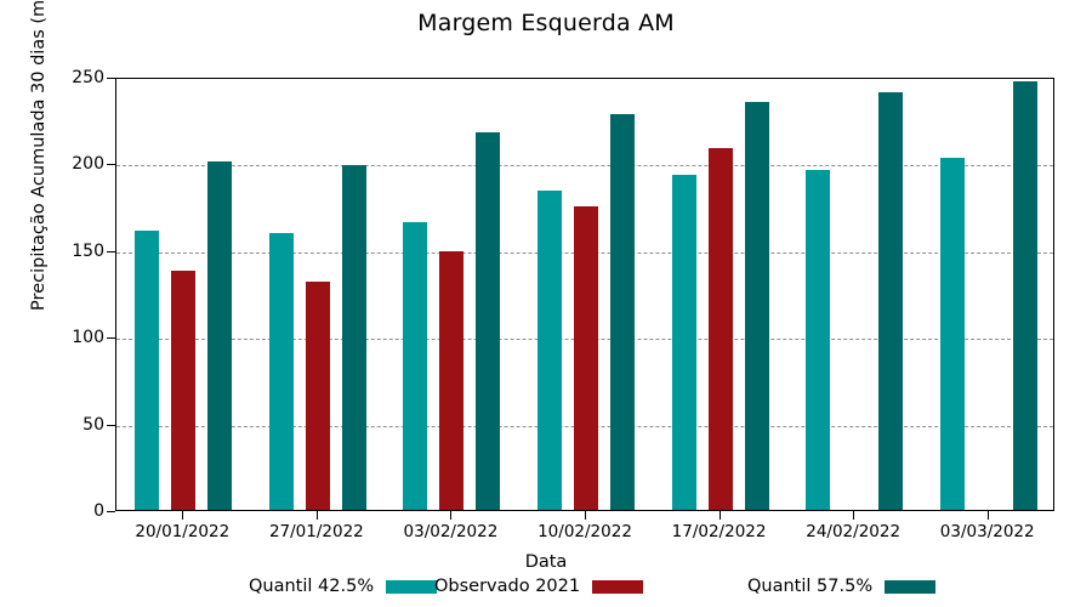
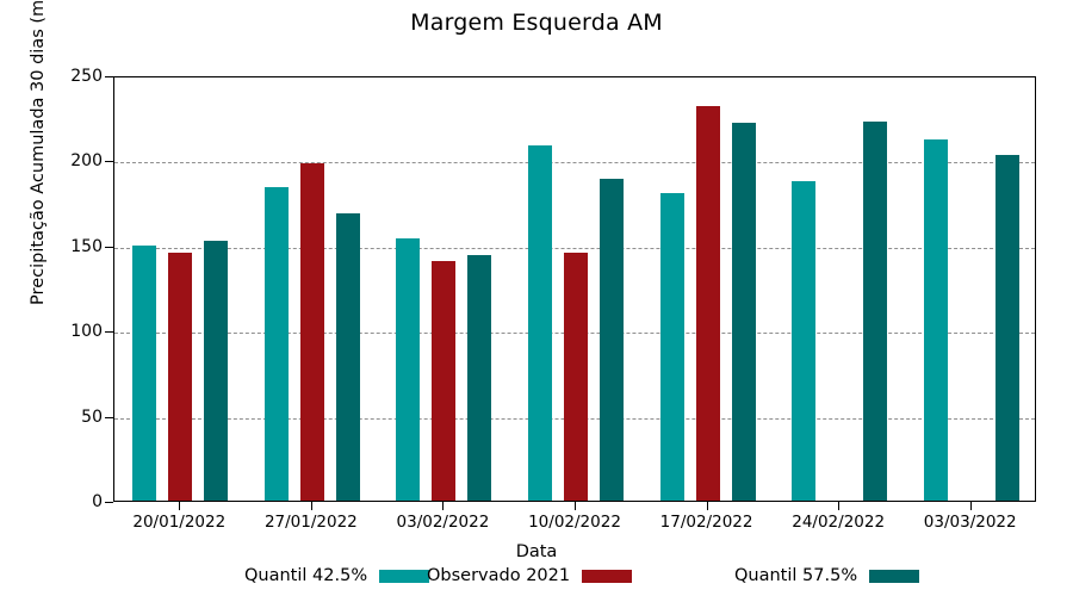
Quantil 42.5%/20/01/2022: 161 -> 150
Observado 2021/20/01/2022: 138 -> 146
Quantil 57.5%/20/01/2022: 201 -> 153
Quantil 42.5%/27/01/2022: 160 -> 184
Observado 2021/27/01/2022: 132 -> 198
Quantil 57.5%/27/01/2022: 199 -> 169
Quantil 42.5%/03/02/2022: 166 -> 154
Observado 2021/03/02/2022: 149 -> 141
Quantil 57.5%/03/02/2022: 218 -> 144
Quantil 42.5%/10/02/2022: 184 -> 209
Observado 2021/10/02/2022: 175 -> 146
Quantil 57.5%/10/02/2022: 228 -> 189
Quantil 42.5%/17/02/2022: 193 -> 181
Observado 2021/17/02/2022: 209 -> 232
Quantil 57.5%/17/02/2022: 235 -> 222
Quantil 42.5%/24/02/2022: 196 -> 188
Quantil 57.5%/24/02/2022: 241 -> 223
Quantil 42.5%/03/03/2022: 203 -> 212
Quantil 57.5%/03/03/2022: 247 -> 203
